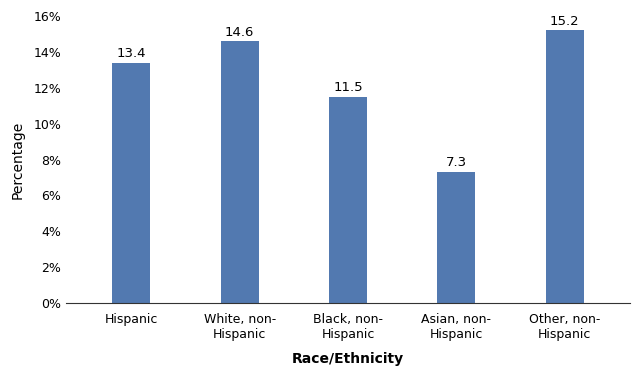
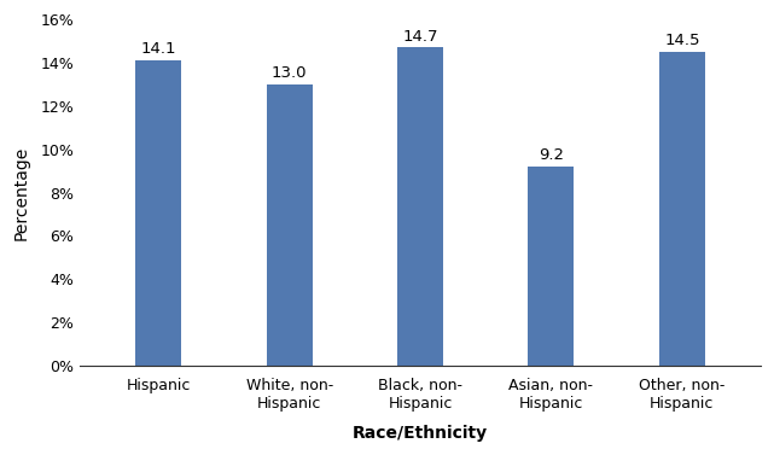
Hispanic: 13.4 -> 14.1
White, non- Hispanic: 14.6 -> 13.0
Black, non- Hispanic: 11.5 -> 14.7
Asian, non- Hispanic: 7.3 -> 9.2
Other, non- Hispanic: 15.2 -> 14.5
